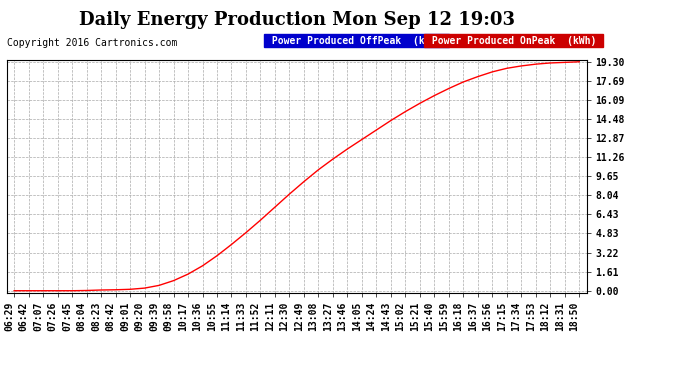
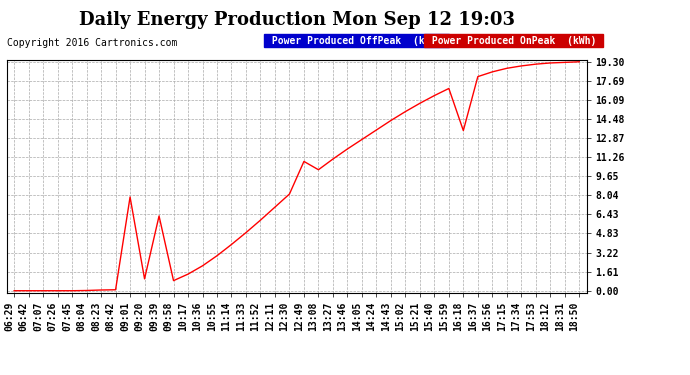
09:01: 0.1 -> 7.9
09:20: 0.2 -> 1.0
09:39: 0.5 -> 6.3
12:49: 9.2 -> 10.9
16:18: 17.6 -> 13.5
